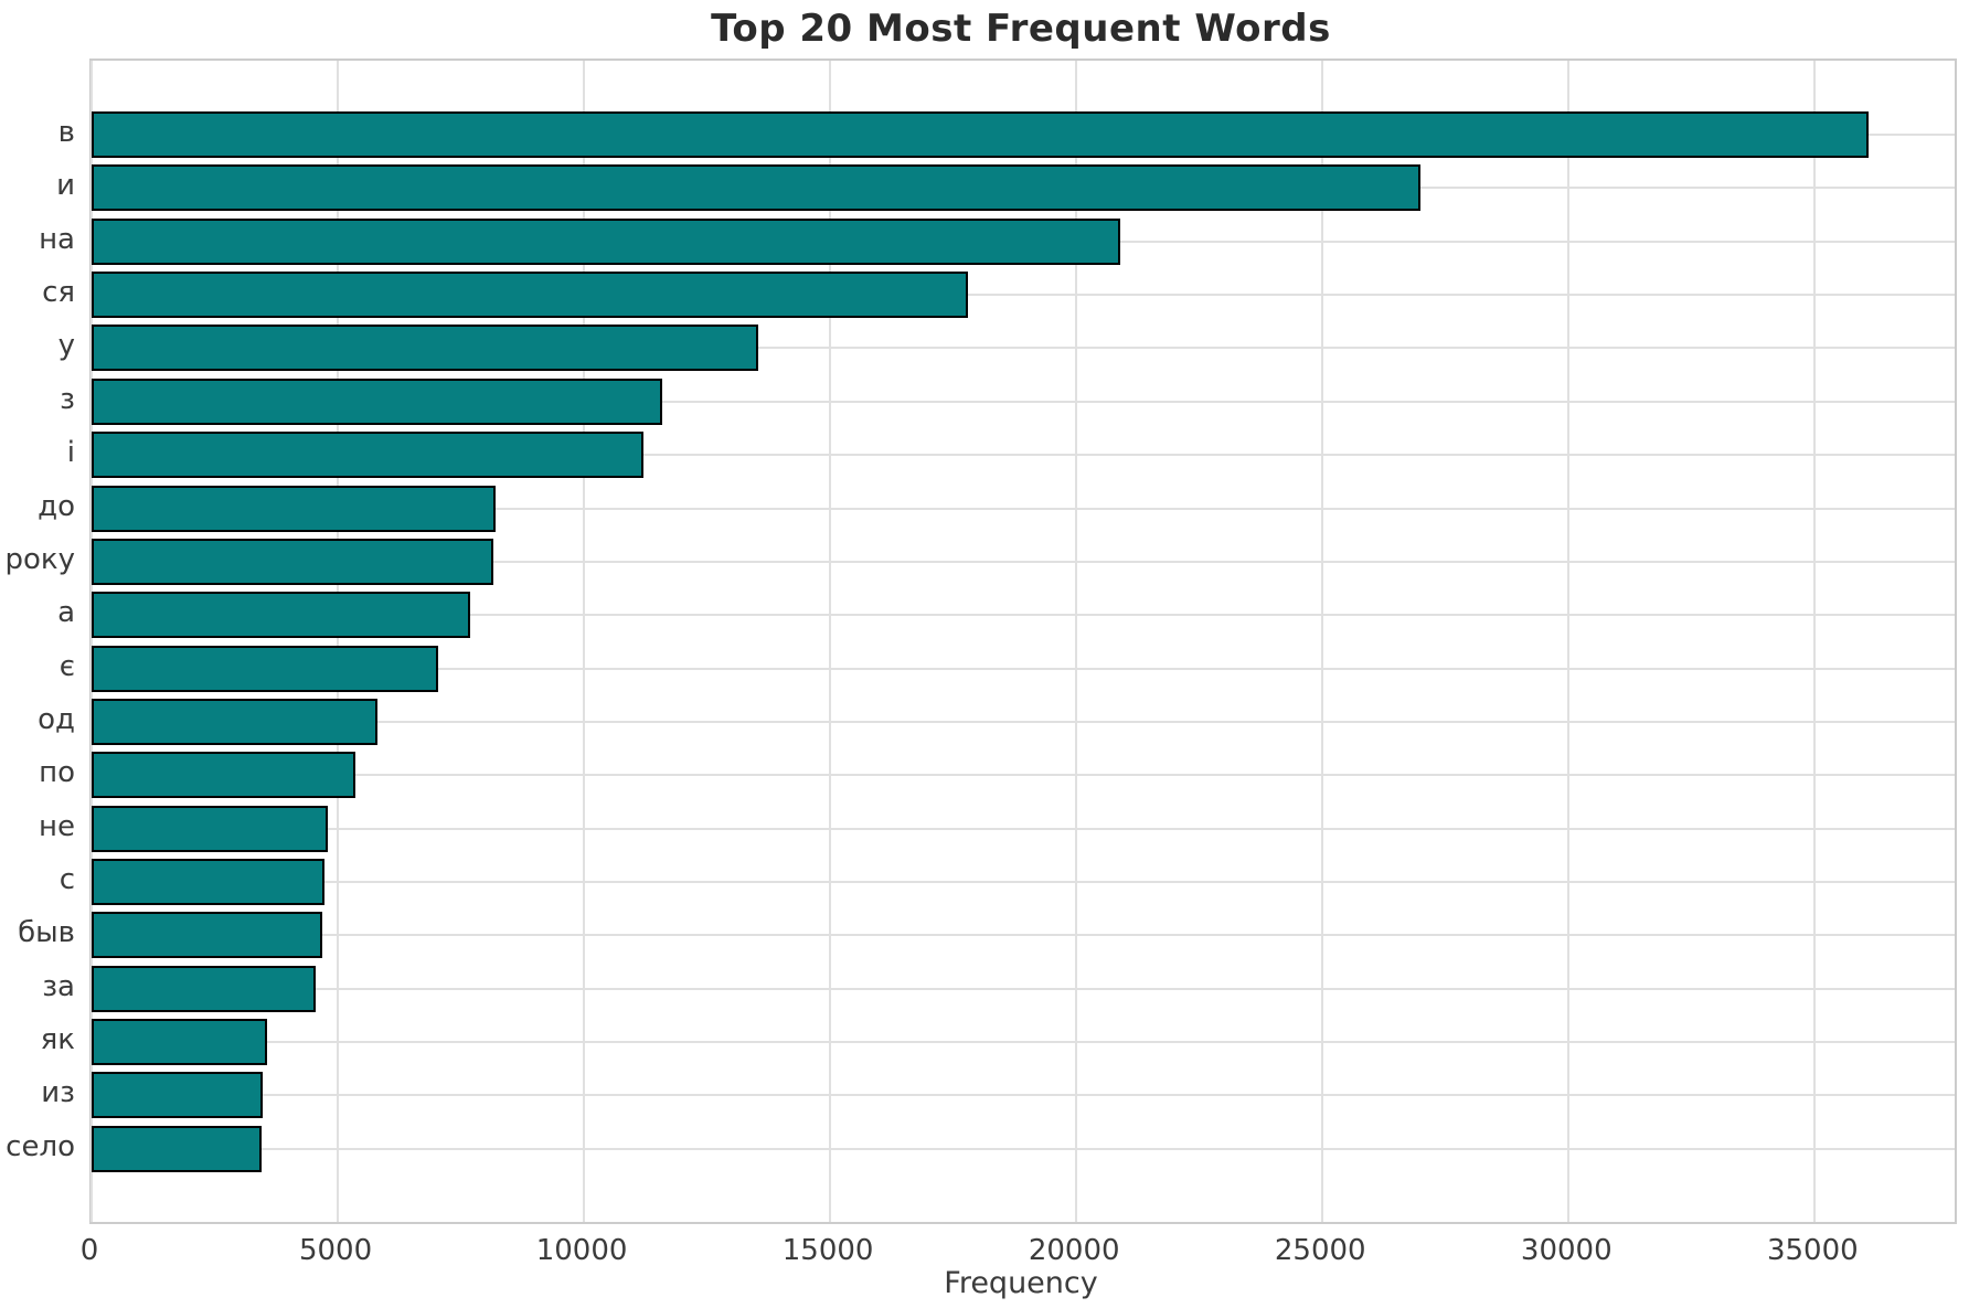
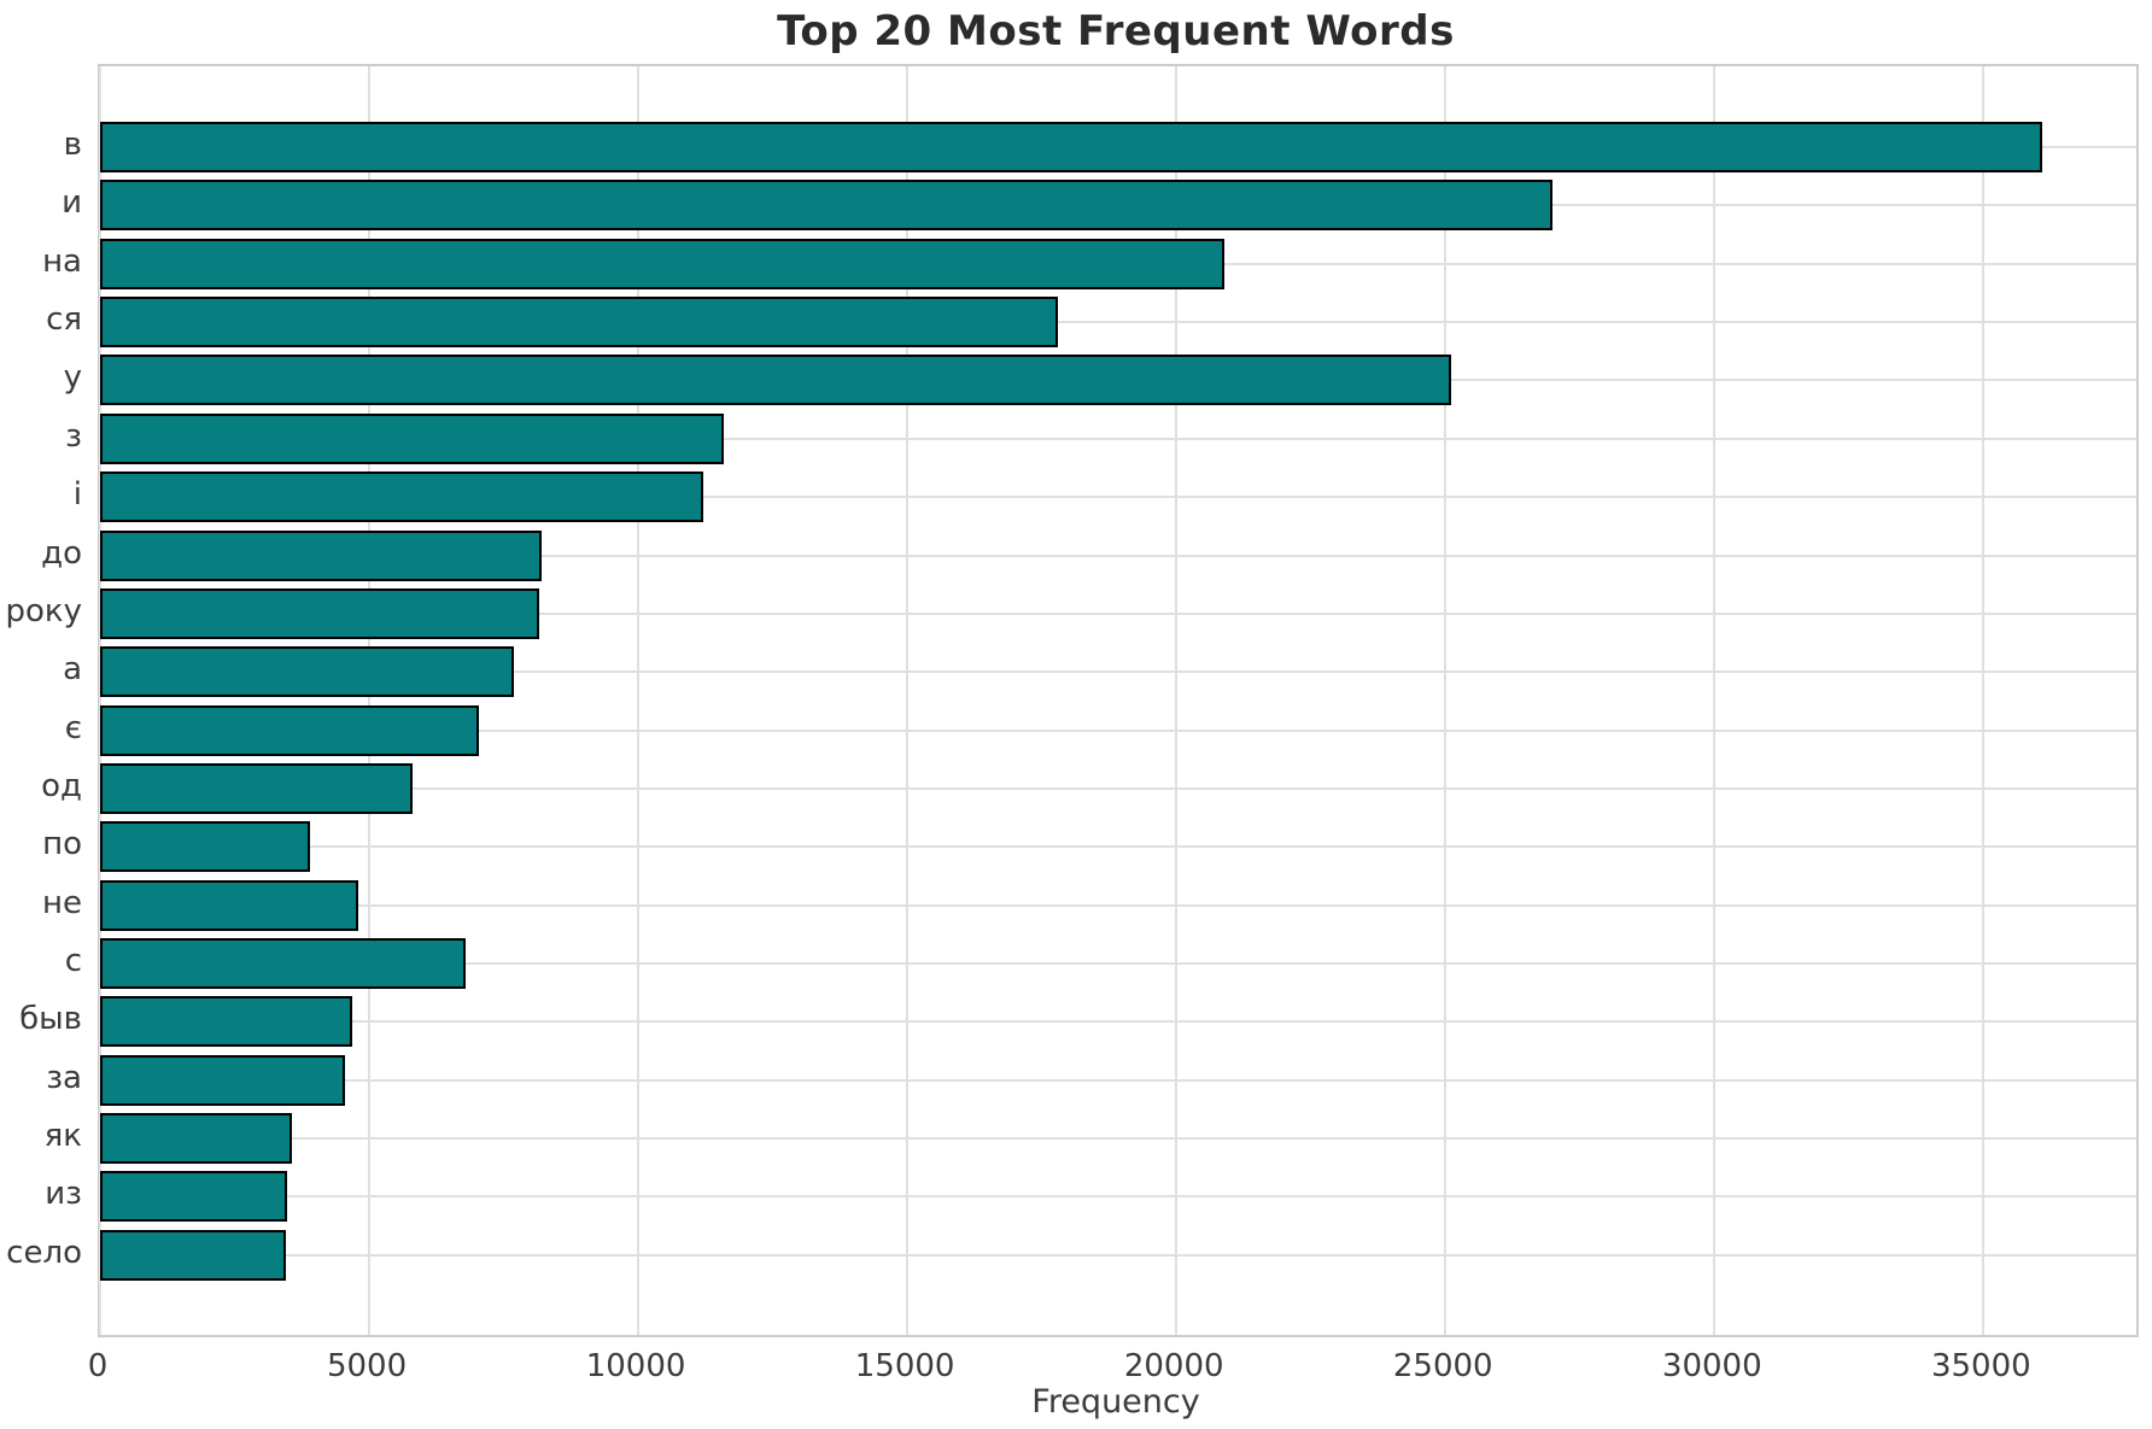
у: 13600 -> 25100
по: 5400 -> 3900
с: 4700 -> 6800
